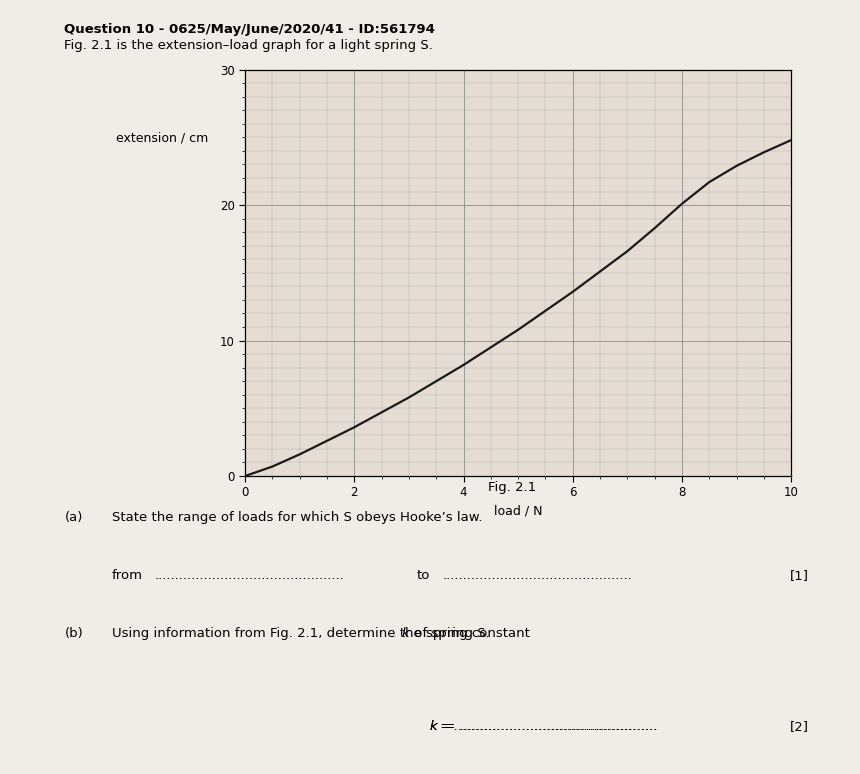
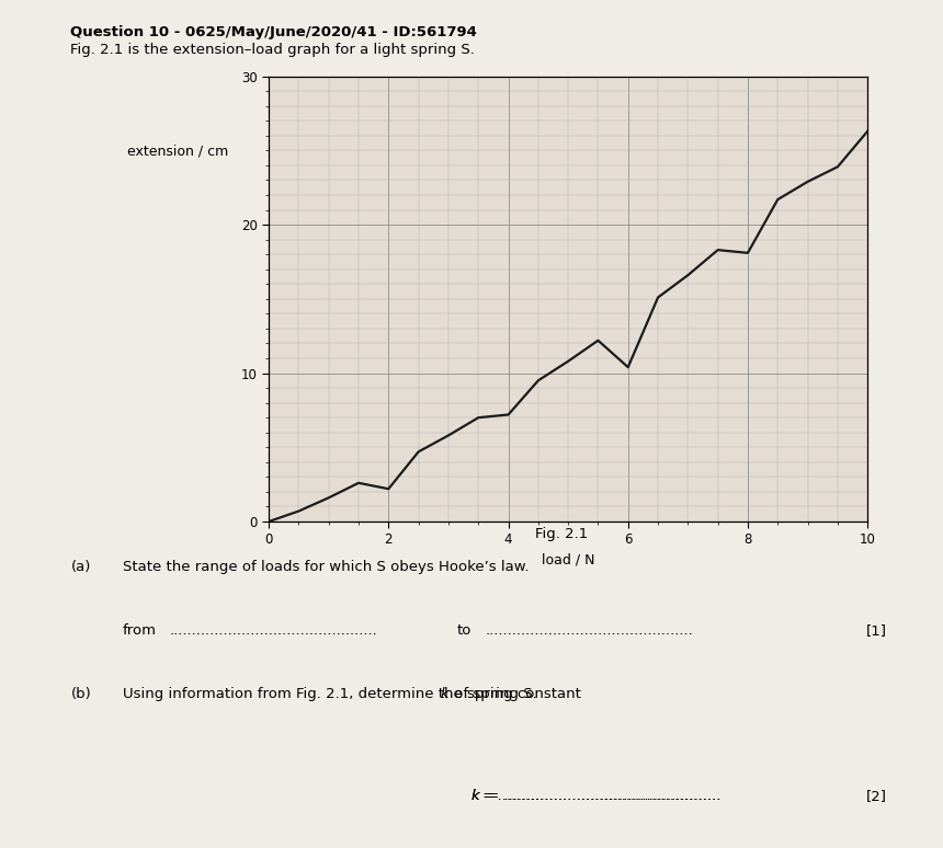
2: 3.6 -> 2.2
4: 8.2 -> 7.2
6: 13.6 -> 10.4
8: 20.1 -> 18.1
10: 24.8 -> 26.3
